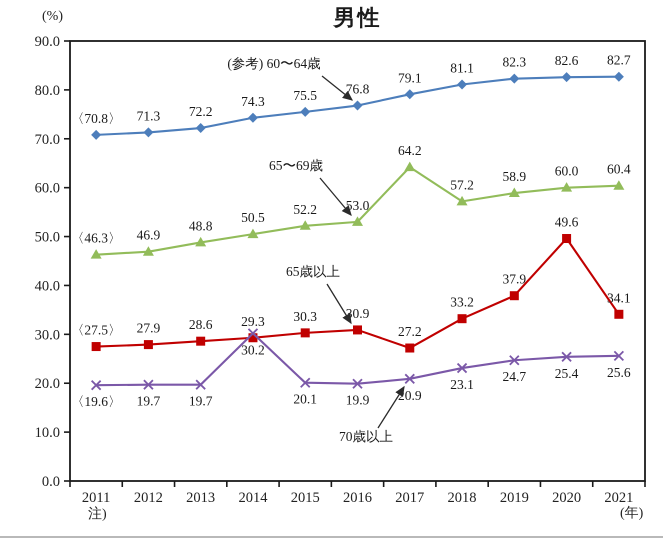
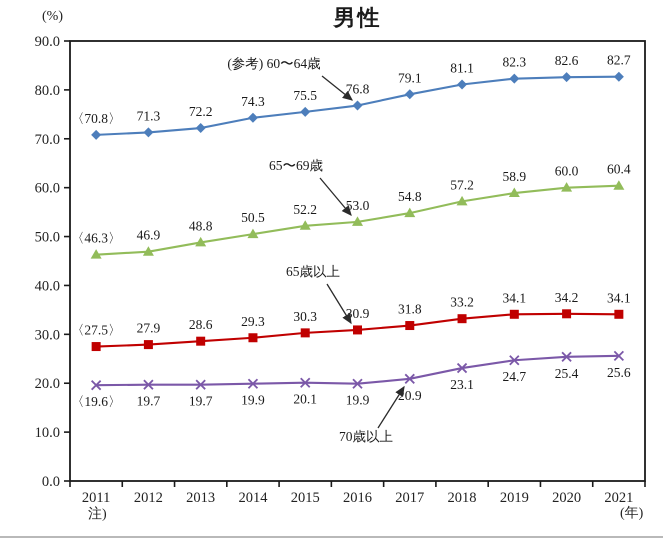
70歳以上/2014: 30.2 -> 19.9
65〜69歳/2017: 64.2 -> 54.8
65歳以上/2017: 27.2 -> 31.8
65歳以上/2019: 37.9 -> 34.1
65歳以上/2020: 49.6 -> 34.2
